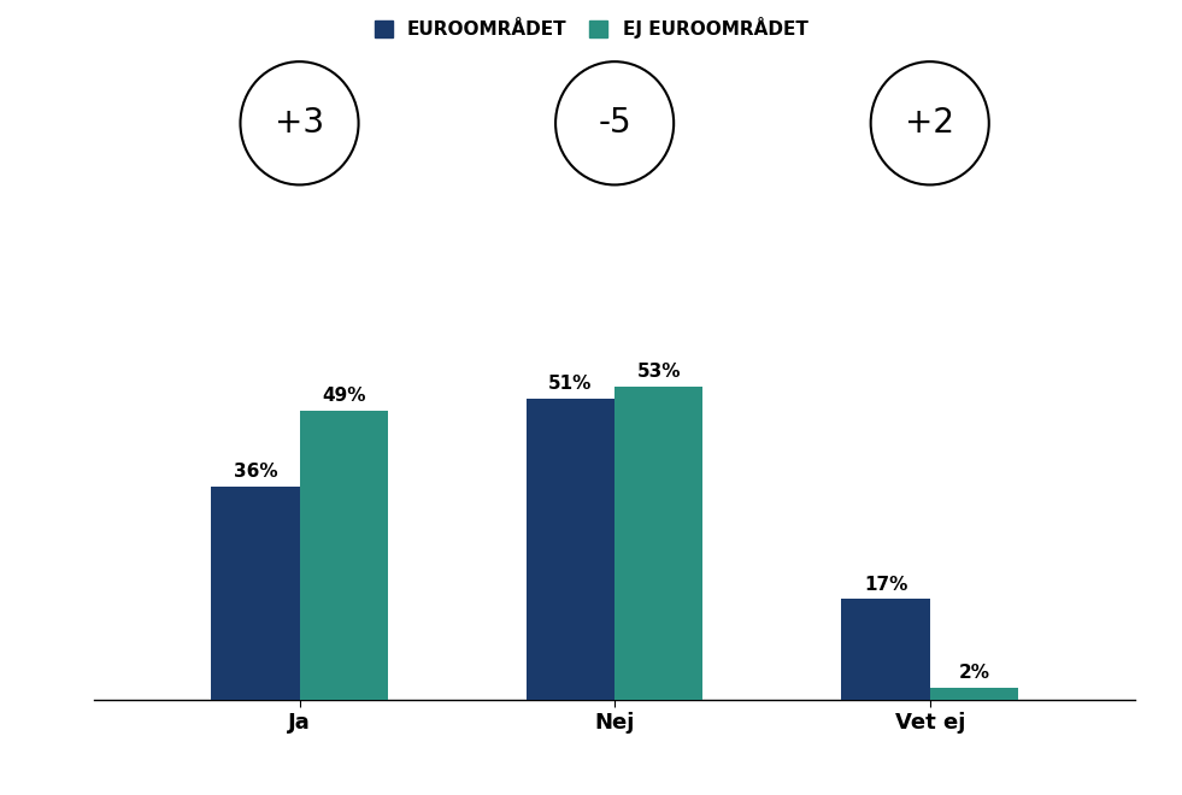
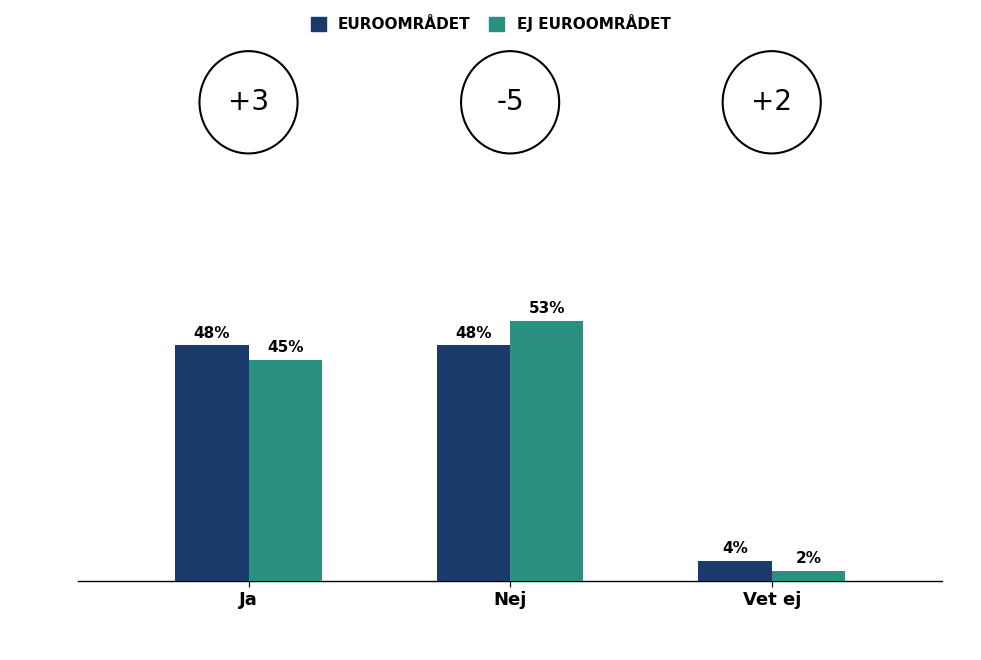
EUROOMRÅDET/Ja: 36% -> 48%
EJ EUROOMRÅDET/Ja: 49% -> 45%
EUROOMRÅDET/Nej: 51% -> 48%
EUROOMRÅDET/Vet ej: 17% -> 4%
